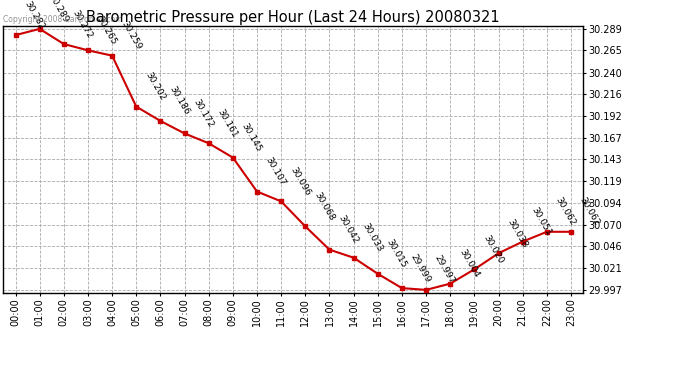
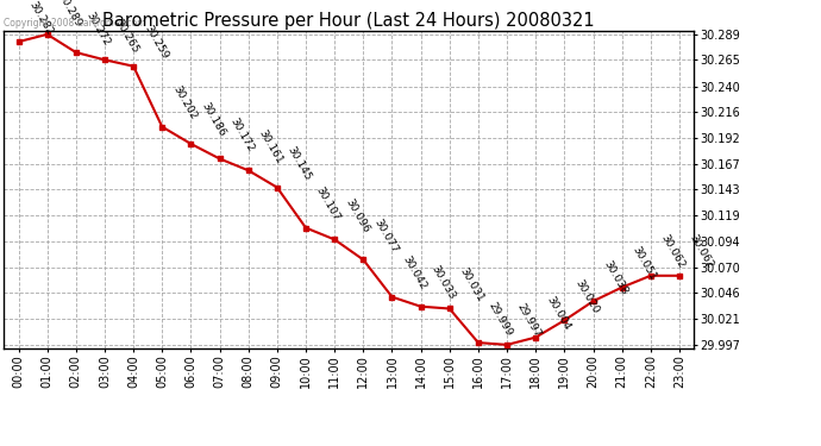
12:00: 30.068 -> 30.077
15:00: 30.015 -> 30.031
